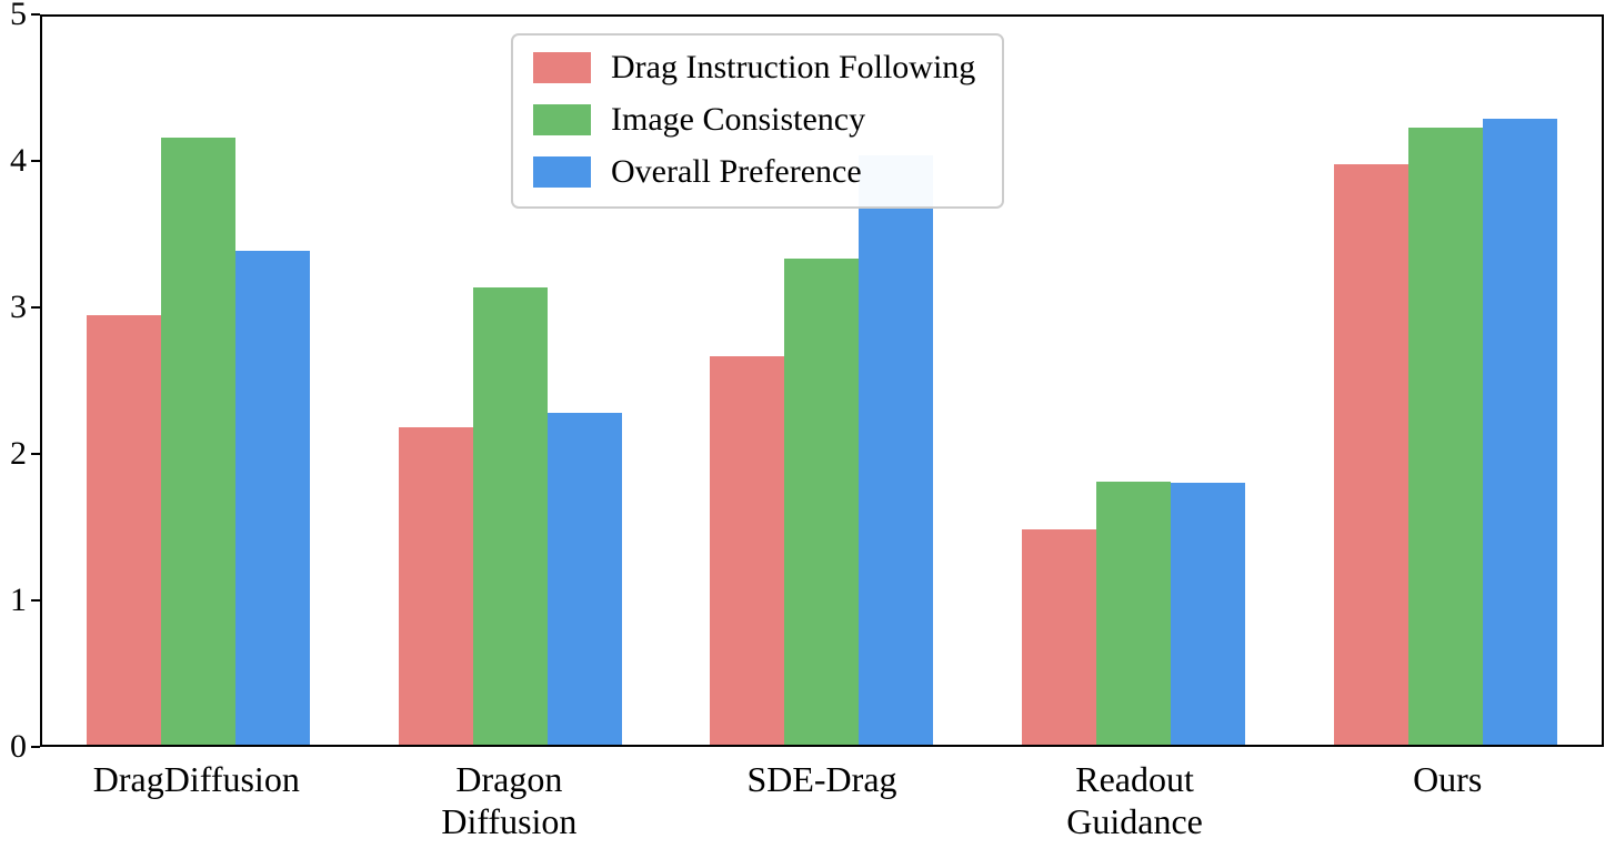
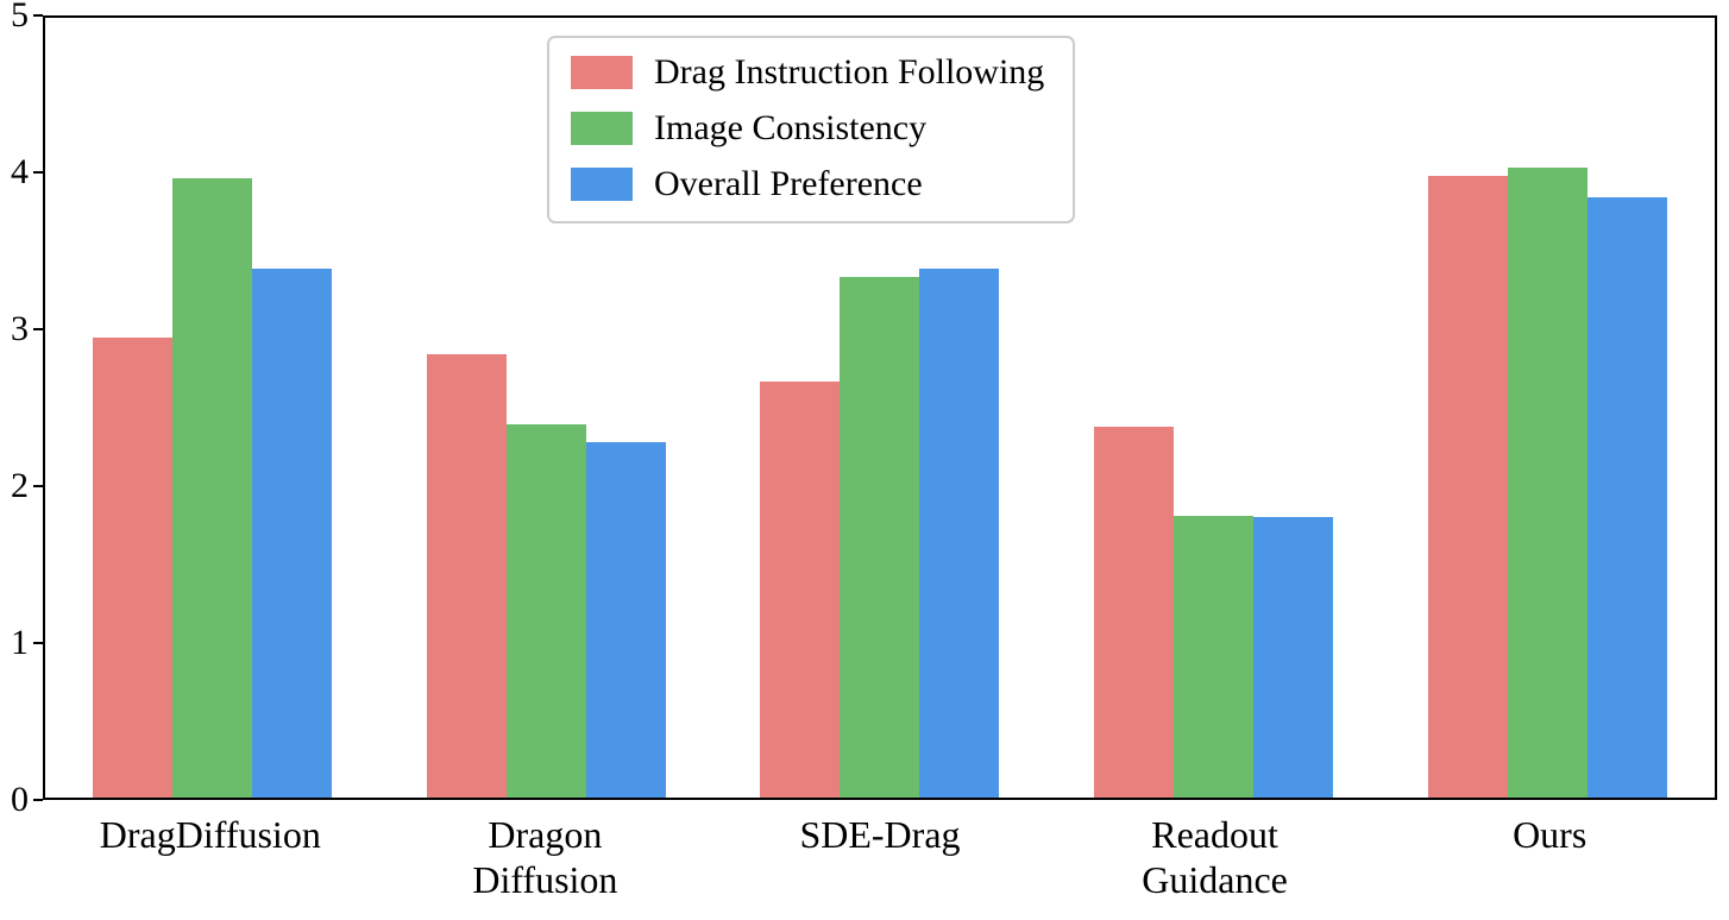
Image Consistency/DragDiffusion: 4.17 -> 3.97
Drag Instruction Following/Dragon Diffusion: 2.18 -> 2.84
Image Consistency/Dragon Diffusion: 3.14 -> 2.39
Overall Preference/SDE-Drag: 4.05 -> 3.39
Drag Instruction Following/Readout Guidance: 1.48 -> 2.38
Image Consistency/Ours: 4.24 -> 4.04
Overall Preference/Ours: 4.30 -> 3.85
